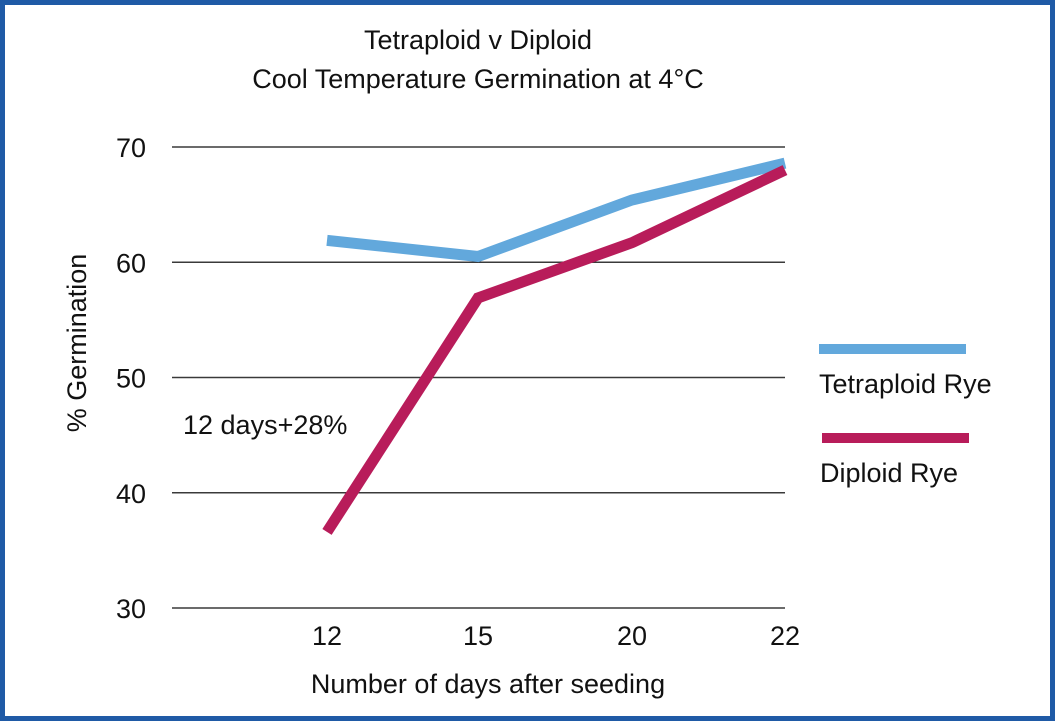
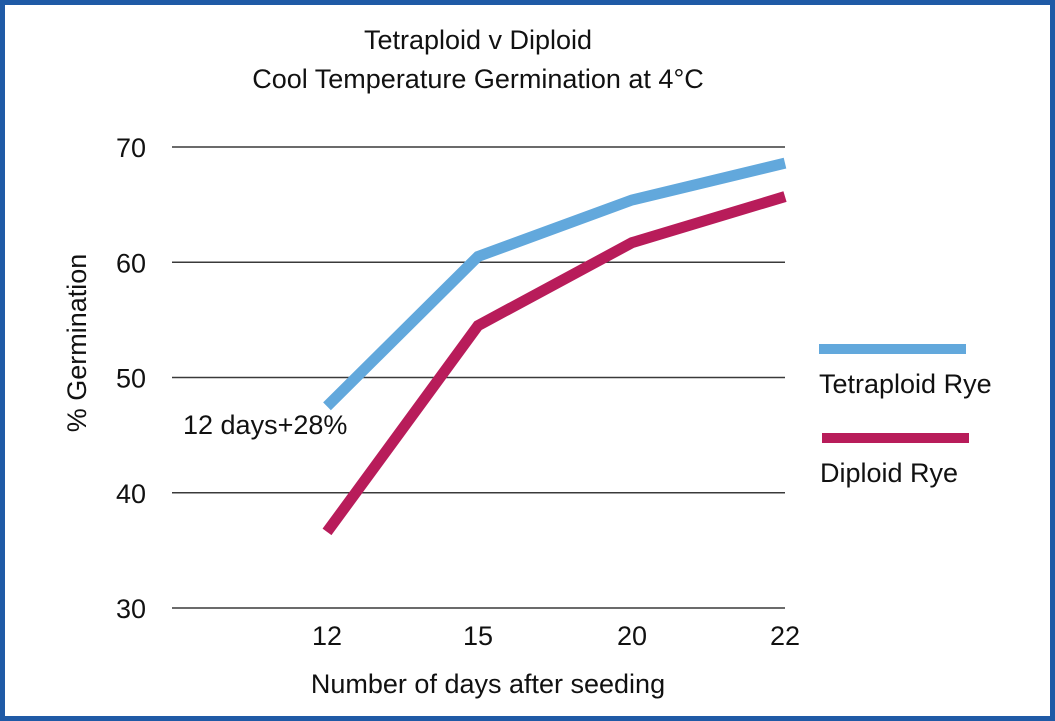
Tetraploid Rye/12: 61.9 -> 47.5
Diploid Rye/15: 56.9 -> 54.5
Diploid Rye/22: 68.0 -> 65.7
